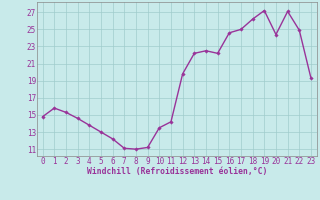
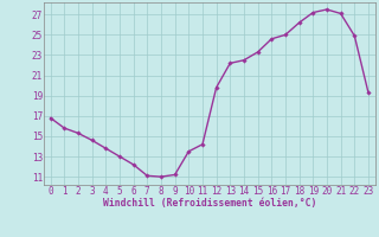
0: 14.8 -> 16.8
15: 22.2 -> 23.3
20: 24.4 -> 27.5
